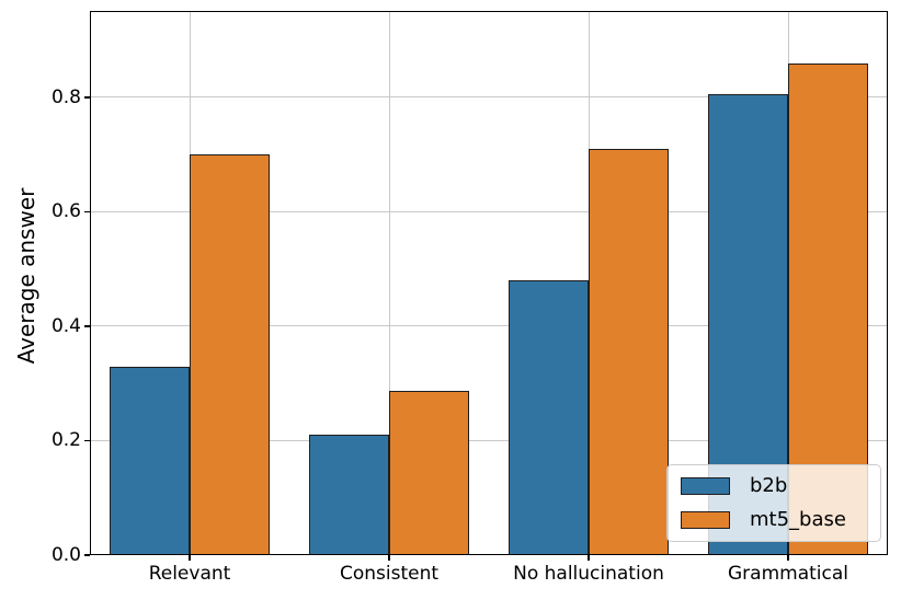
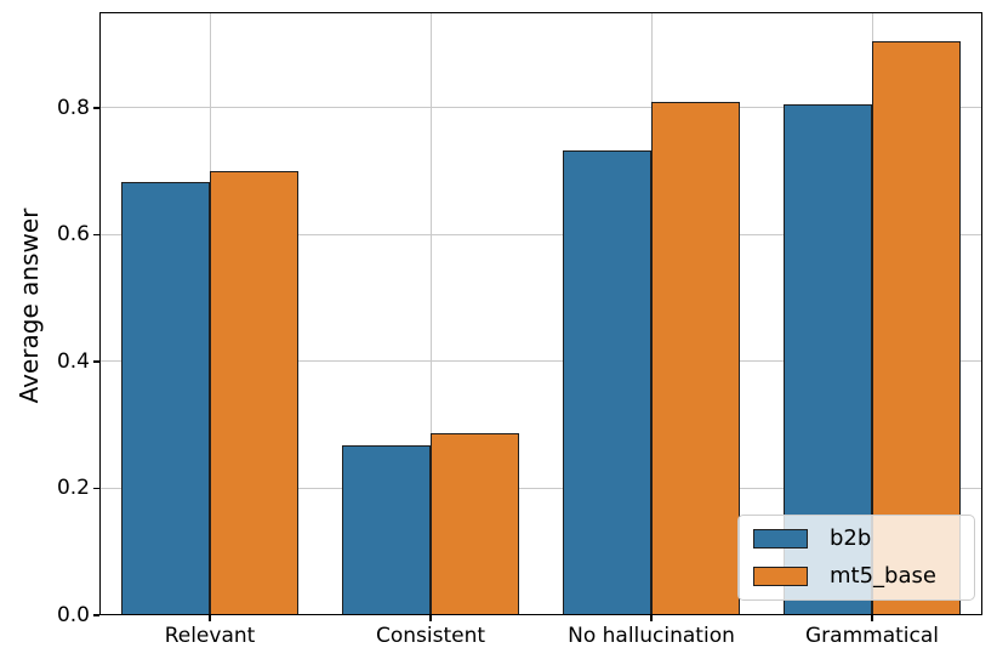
b2b/Relevant: 0.33 -> 0.68
b2b/Consistent: 0.21 -> 0.27
b2b/No hallucination: 0.48 -> 0.73
mt5_base/No hallucination: 0.71 -> 0.81
mt5_base/Grammatical: 0.86 -> 0.91
